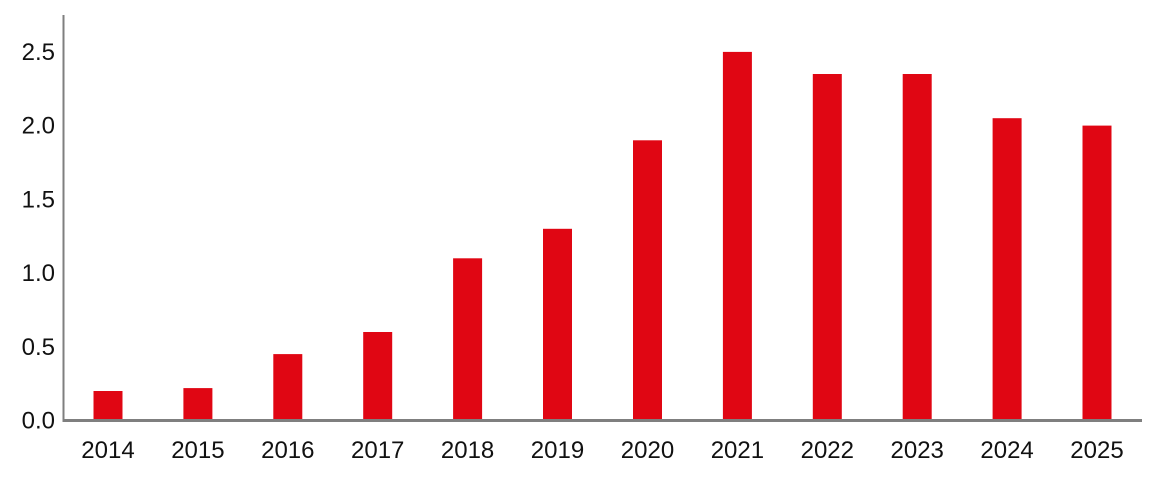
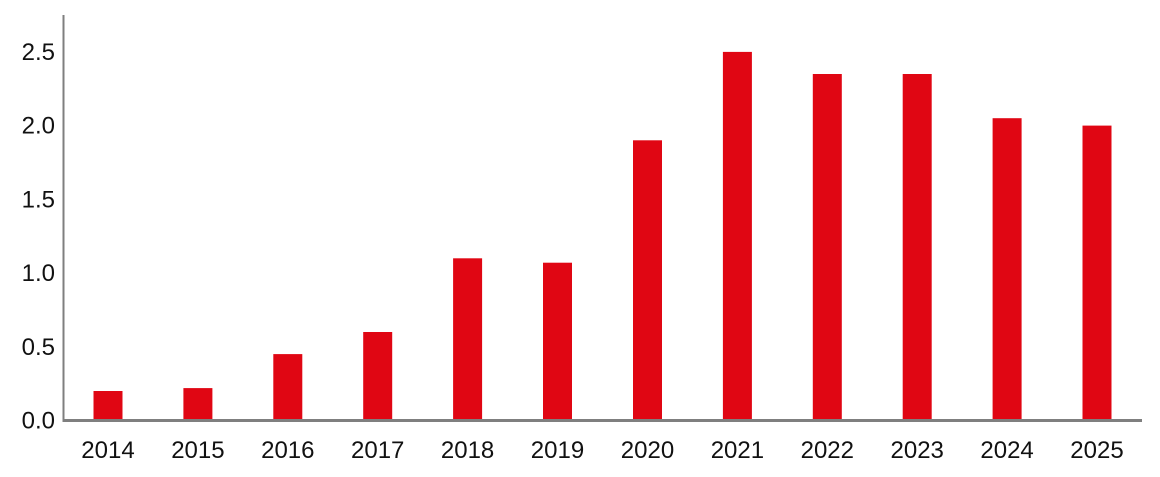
2019: 1.30 -> 1.07
